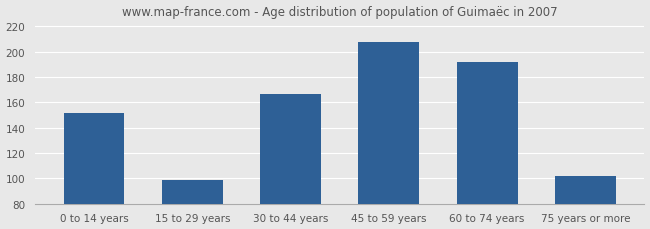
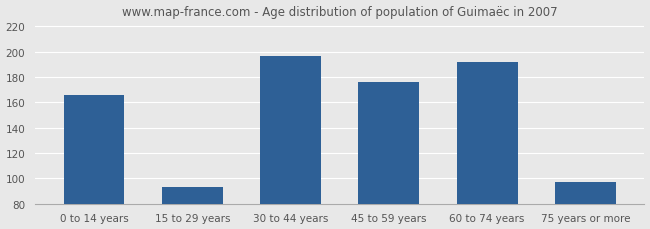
0 to 14 years: 152 -> 166
15 to 29 years: 99 -> 93
30 to 44 years: 167 -> 197
45 to 59 years: 208 -> 176
75 years or more: 102 -> 97
